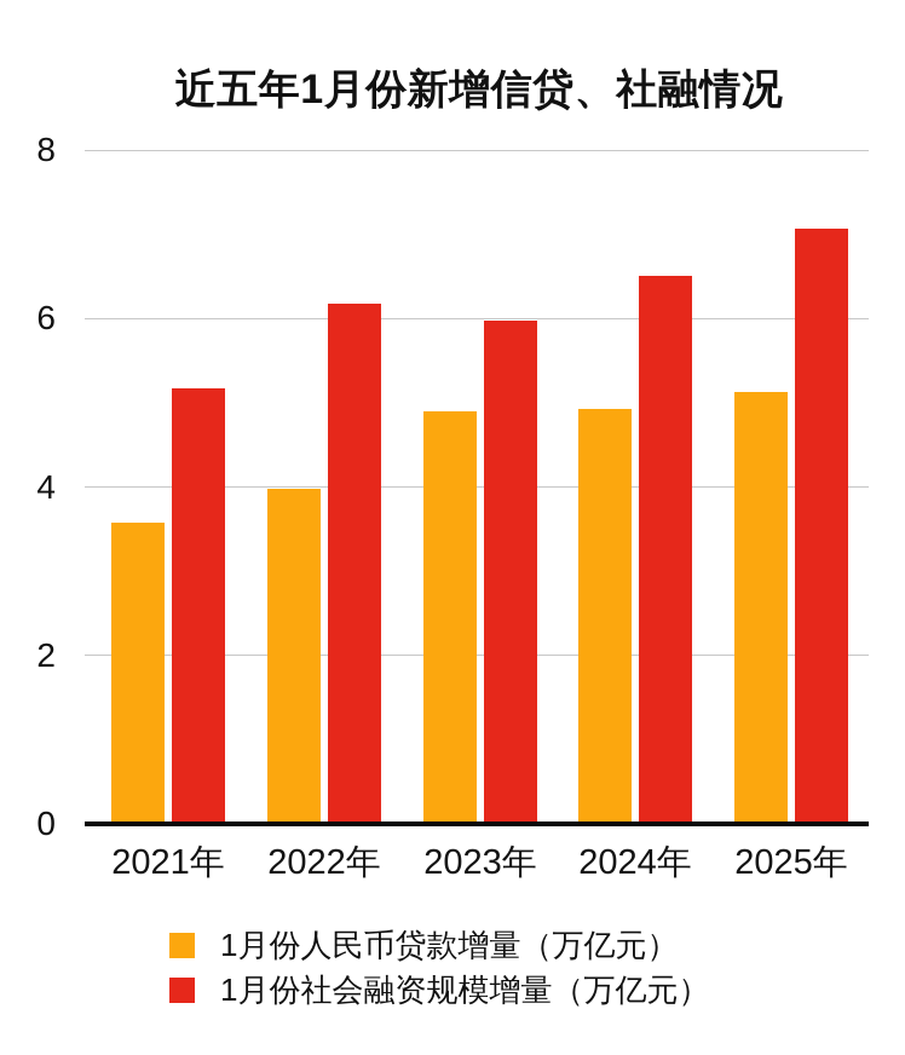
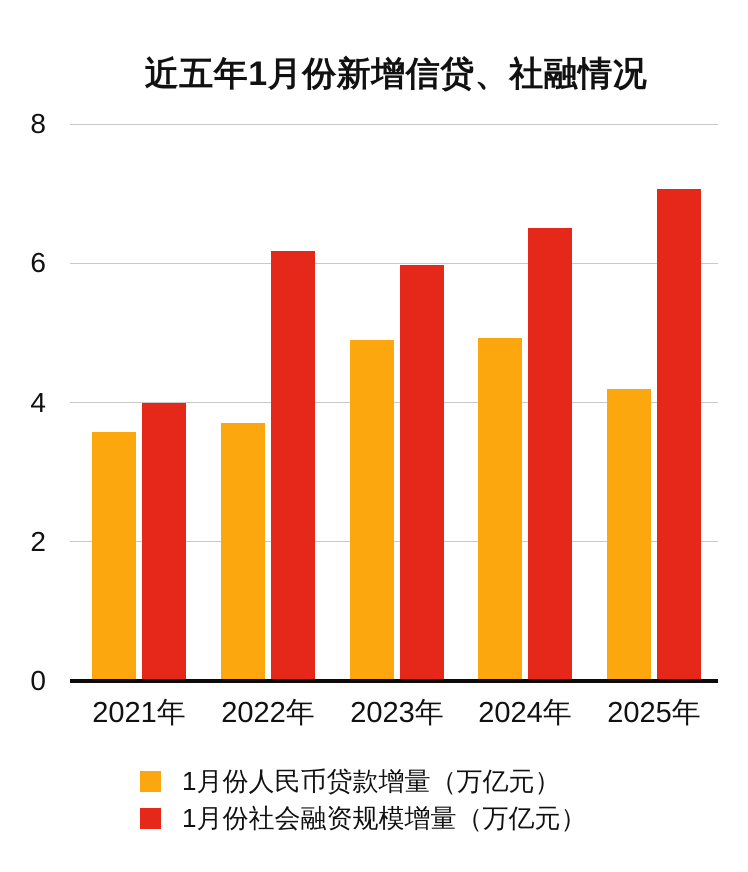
1月份社会融资规模增量（万亿元）/2021年: 5.2 -> 4.0
1月份人民币贷款增量（万亿元）/2022年: 4.0 -> 3.7
1月份人民币贷款增量（万亿元）/2025年: 5.1 -> 4.2
